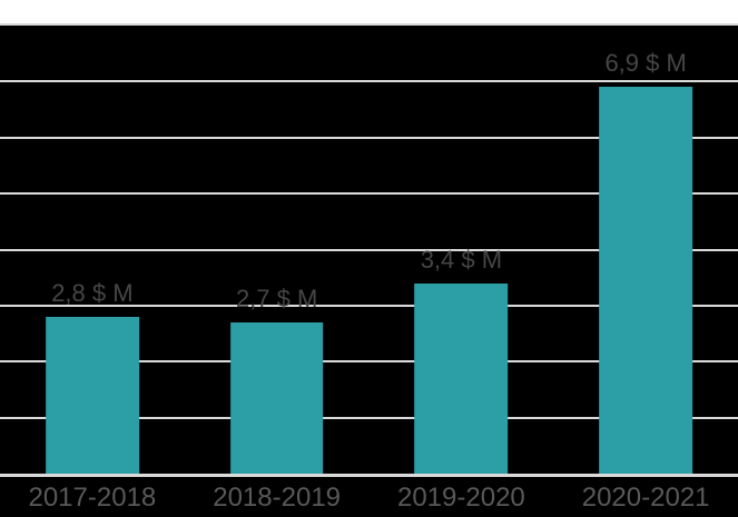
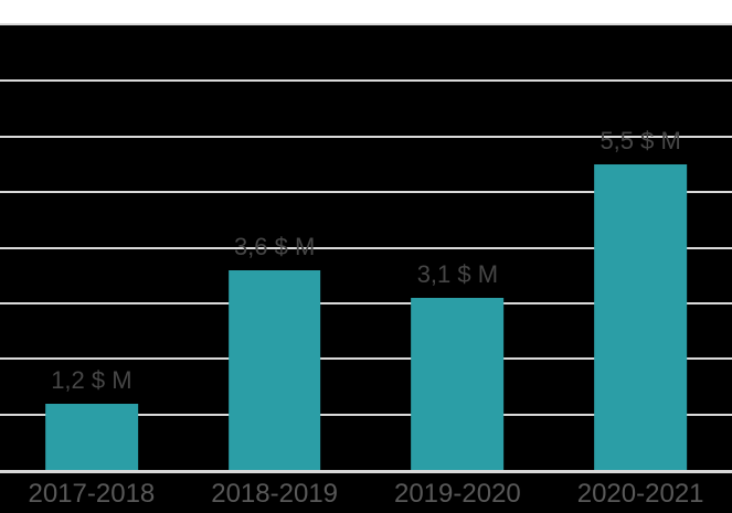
2017-2018: 2,8 -> 1,2
2018-2019: 2,7 -> 3,6
2019-2020: 3,4 -> 3,1
2020-2021: 6,9 -> 5,5
